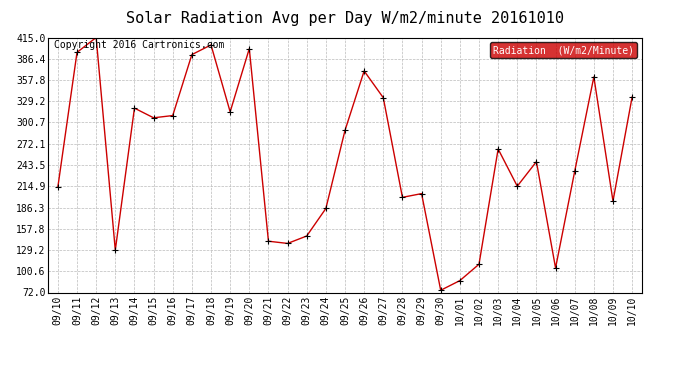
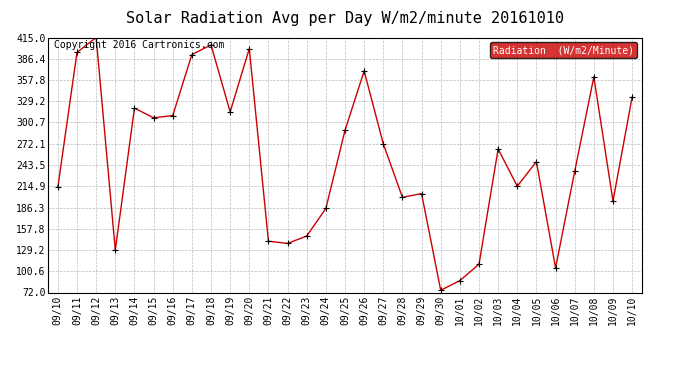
09/27: 334 -> 272
